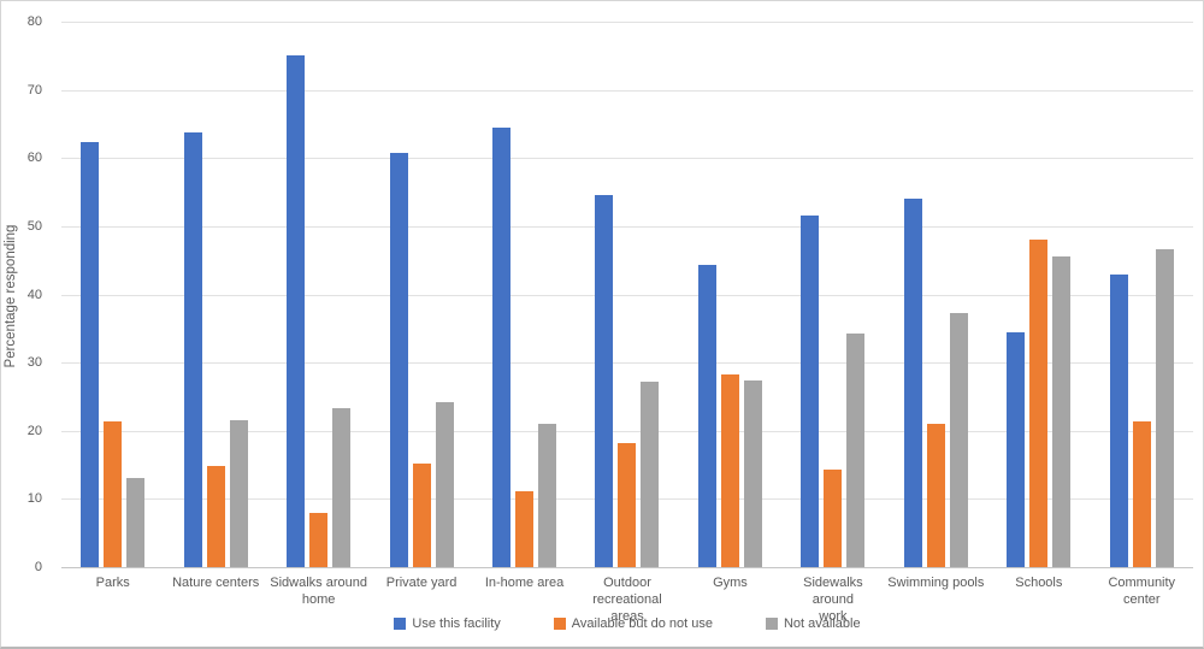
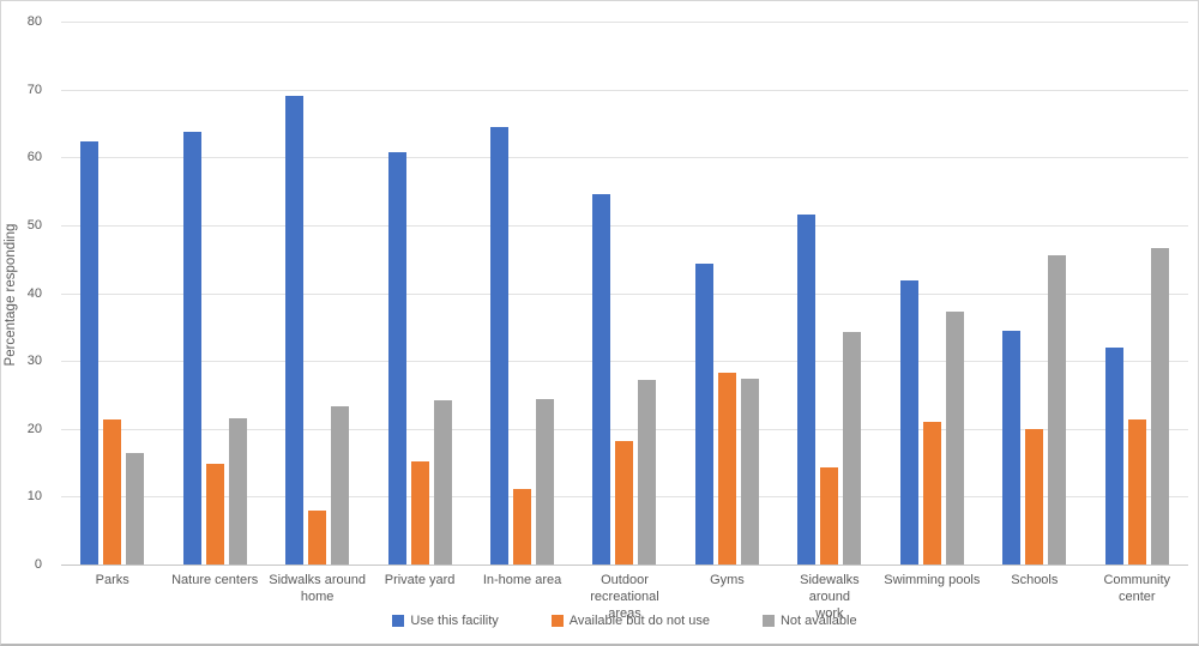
Not available/Parks: 13 -> 16
Use this facility/Sidwalks around home: 75 -> 69
Not available/In-home area: 21 -> 24
Use this facility/Swimming pools: 54 -> 42
Available but do not use/Schools: 48 -> 20
Use this facility/Community center: 43 -> 32
